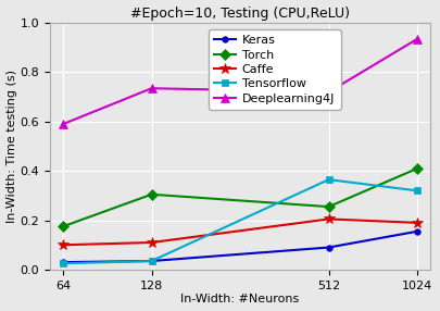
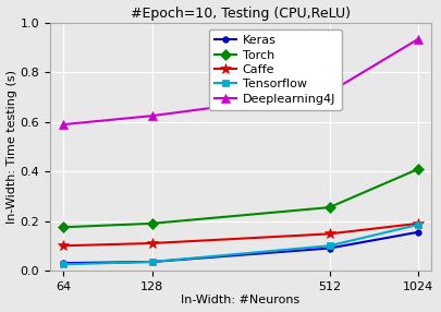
Torch/128: 0.305 -> 0.190
Deeplearning4J/128: 0.735 -> 0.625
Caffe/512: 0.205 -> 0.148
Tensorflow/512: 0.365 -> 0.100
Tensorflow/1024: 0.320 -> 0.185
